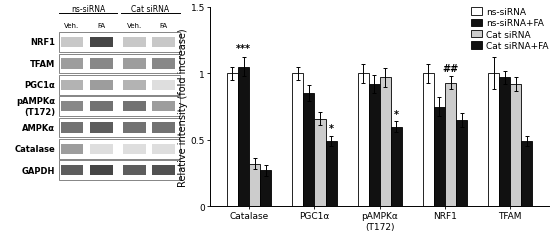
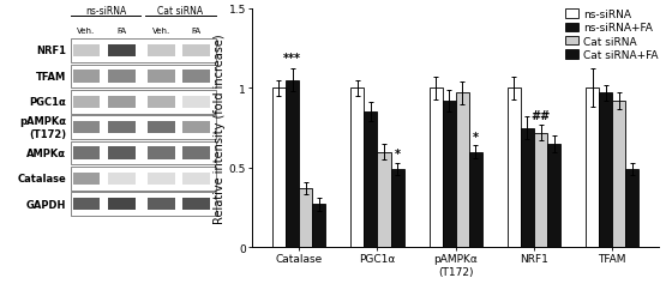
Cat siRNA/Catalase: 0.32 -> 0.37
Cat siRNA/PGC1α: 0.66 -> 0.60
Cat siRNA/NRF1: 0.93 -> 0.72
